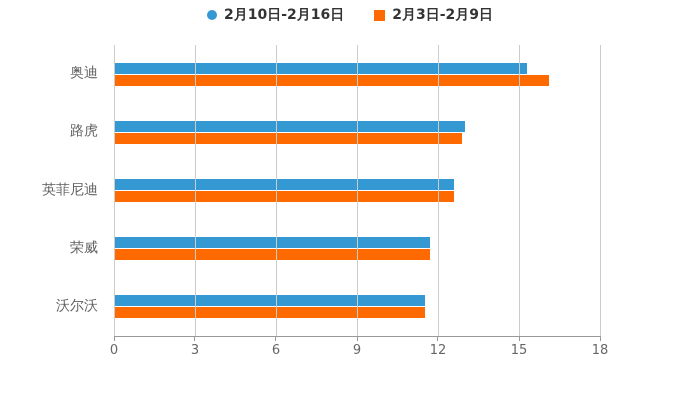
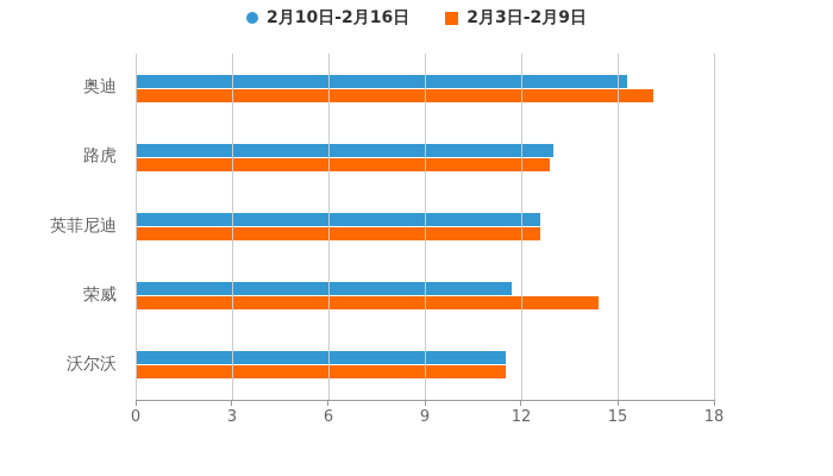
2月3日-2月9日/荣威: 11.7 -> 14.4
